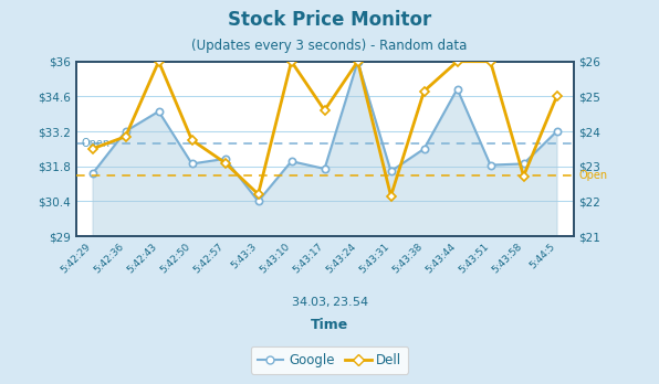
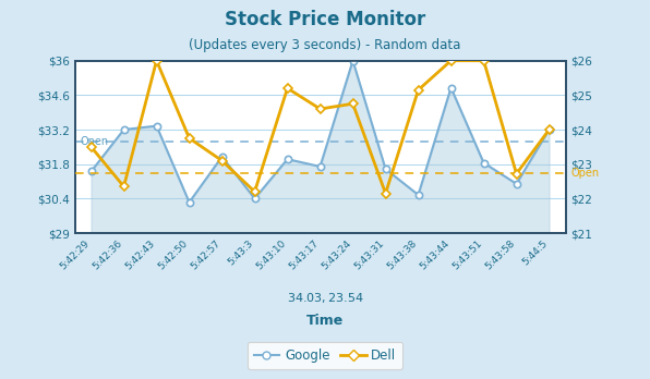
Dell/5:42:36: $23.85 -> $22.35
Google/5:42:43: $34.00 -> $33.35
Google/5:42:50: $31.90 -> $30.25
Dell/5:43:10: $26.00 -> $25.20
Dell/5:43:24: $26.00 -> $24.75
Google/5:43:38: $32.50 -> $30.55
Google/5:43:58: $31.90 -> $31.00
Dell/5:44:5: $25.00 -> $24.00
